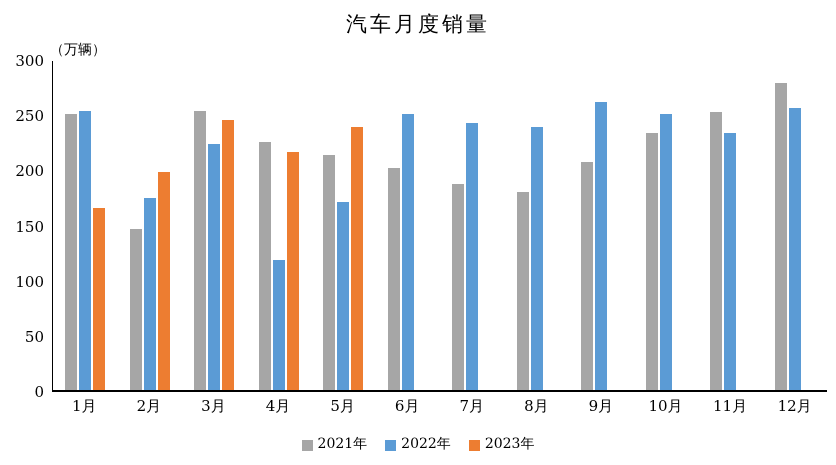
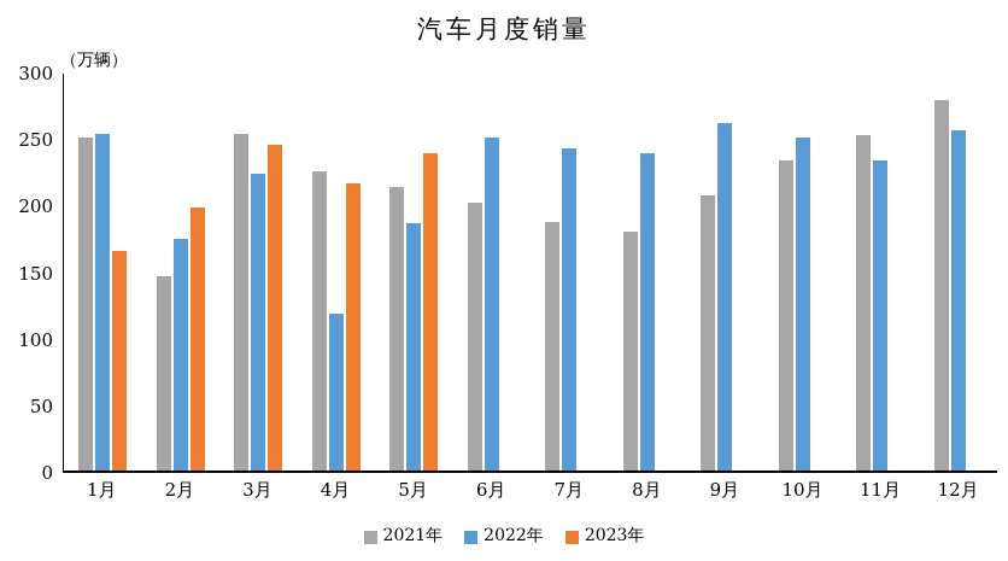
2022年/5月: 170 -> 186
